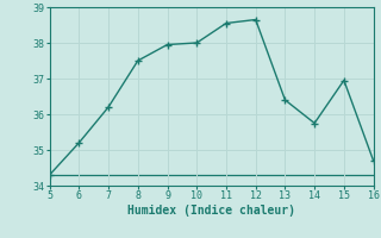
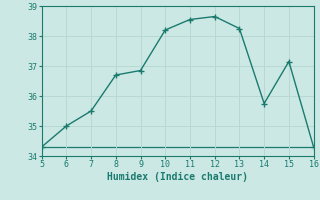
6: 35.20 -> 35.00
7: 36.20 -> 35.50
8: 37.50 -> 36.70
9: 37.95 -> 36.85
10: 38.00 -> 38.20
13: 36.40 -> 38.25
15: 36.95 -> 37.15
16: 34.70 -> 34.30
